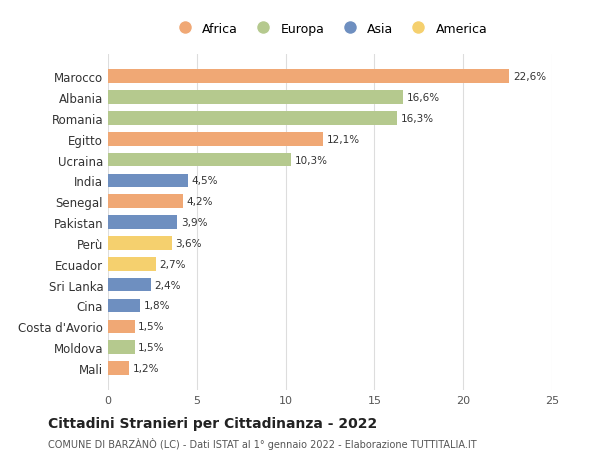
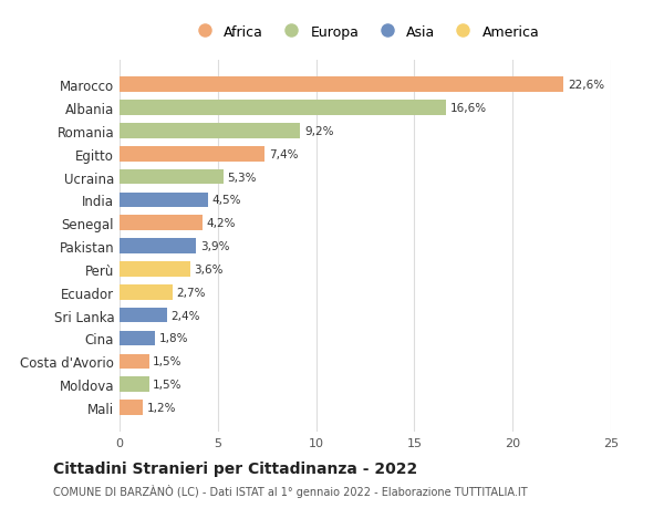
Romania: 16,3% -> 9,2%
Egitto: 12,1% -> 7,4%
Ucraina: 10,3% -> 5,3%
